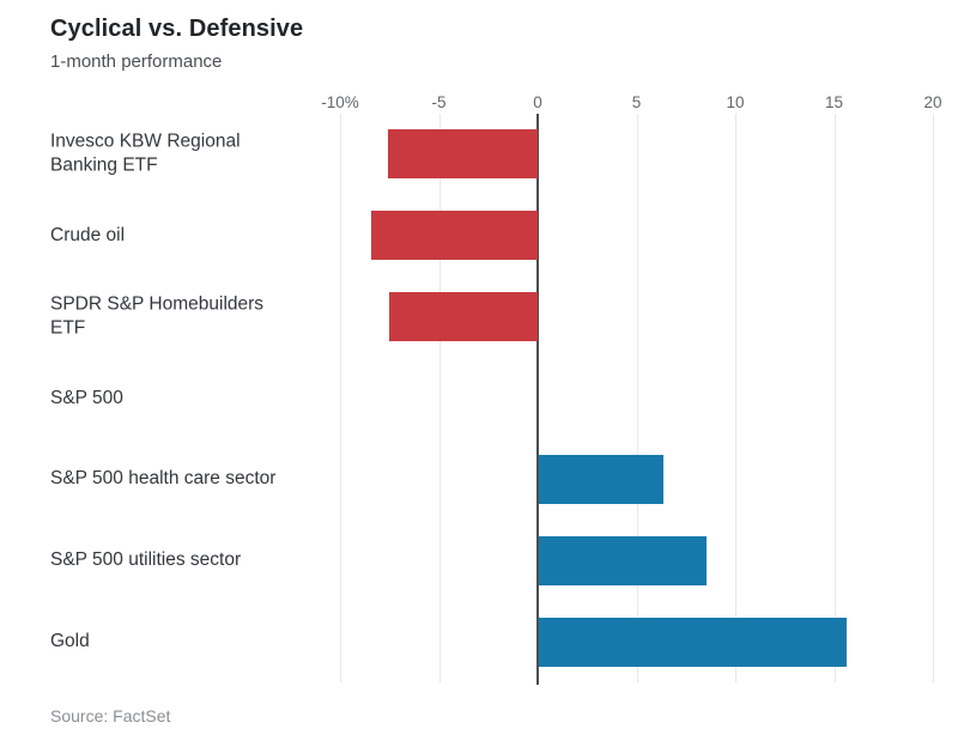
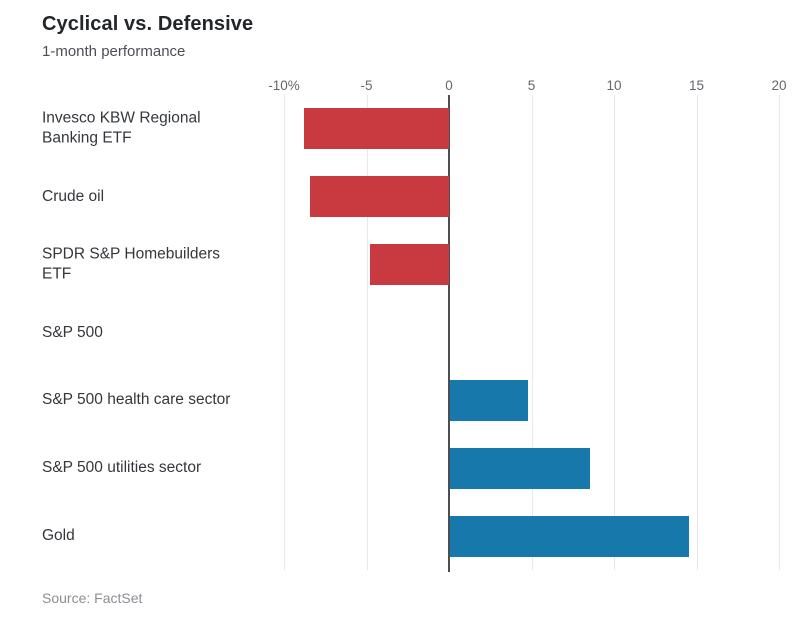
Invesco KBW Regional Banking ETF: -7.6 -> -8.8
SPDR S&P Homebuilders ETF: -7.5 -> -4.8
S&P 500 health care sector: 6.3 -> 4.7
Gold: 15.6 -> 14.5
